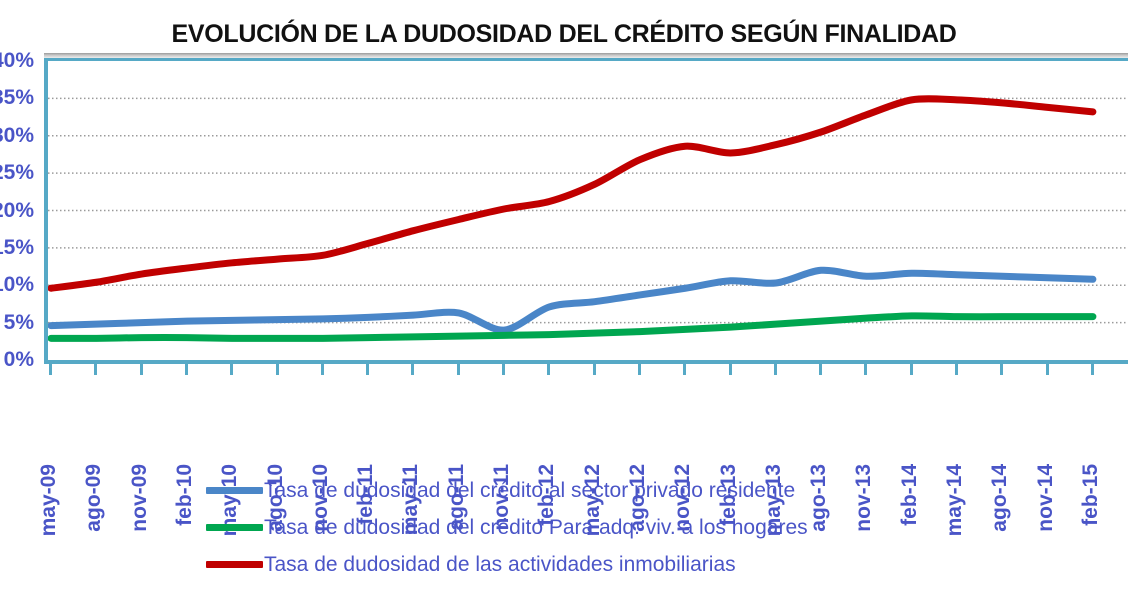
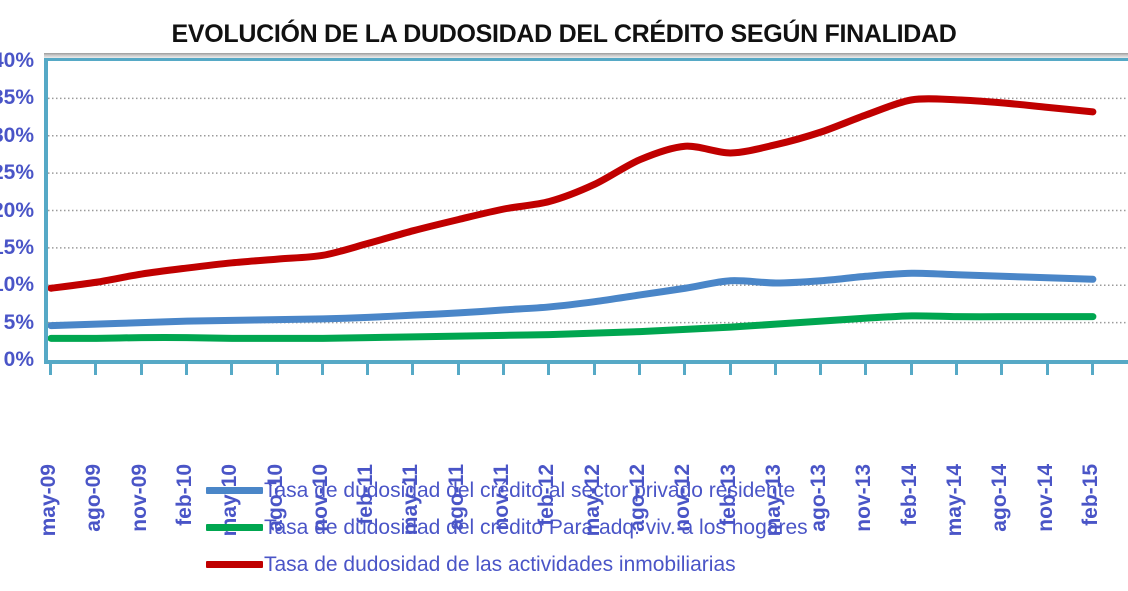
Tasa de dudosidad del crédito al sector privado residente/nov-11: 4% -> 7%
Tasa de dudosidad del crédito al sector privado residente/ago-13: 12% -> 11%
